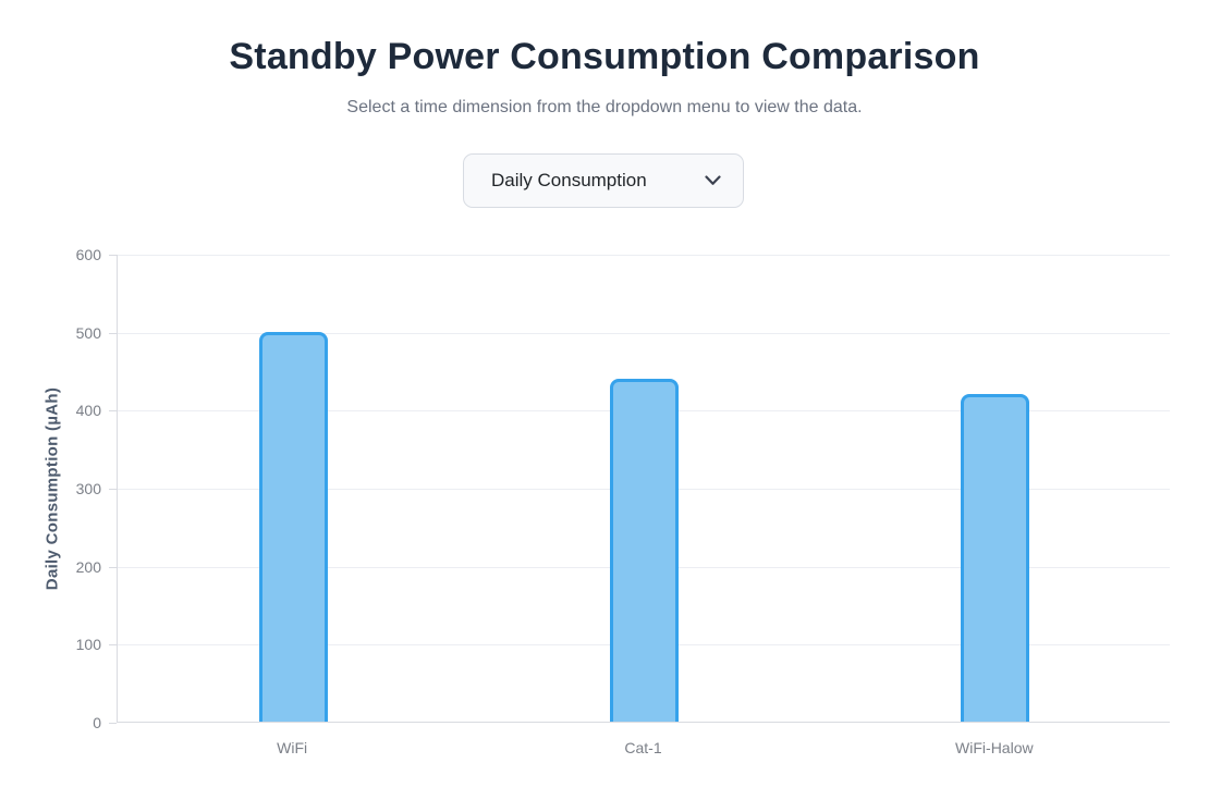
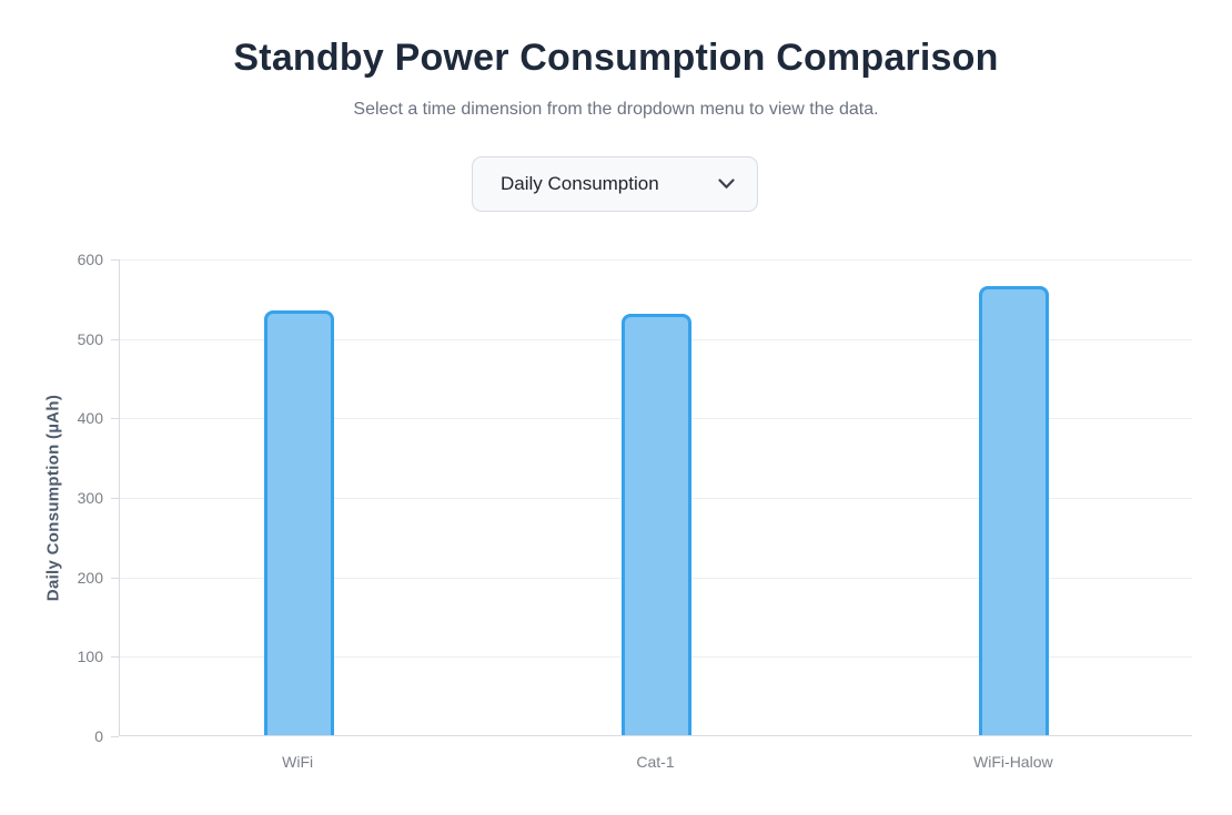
WiFi: 500 -> 540
Cat-1: 440 -> 530
WiFi-Halow: 420 -> 560
